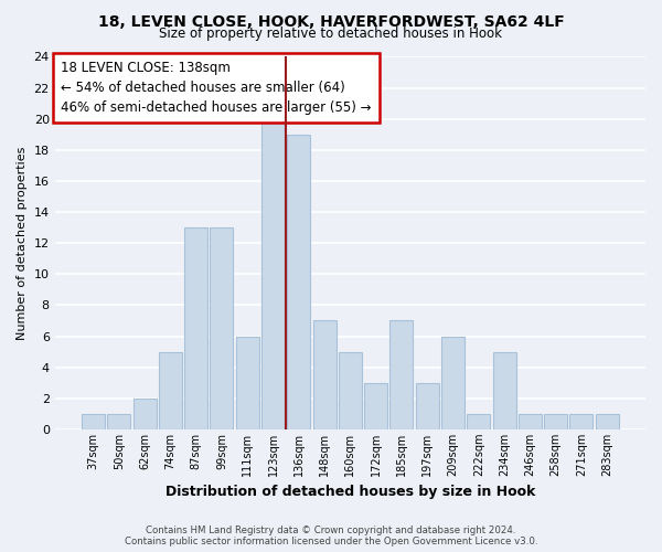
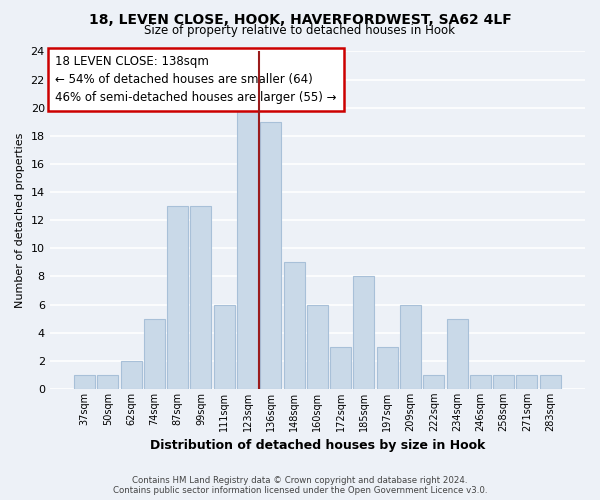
148sqm: 7 -> 9
160sqm: 5 -> 6
185sqm: 7 -> 8
